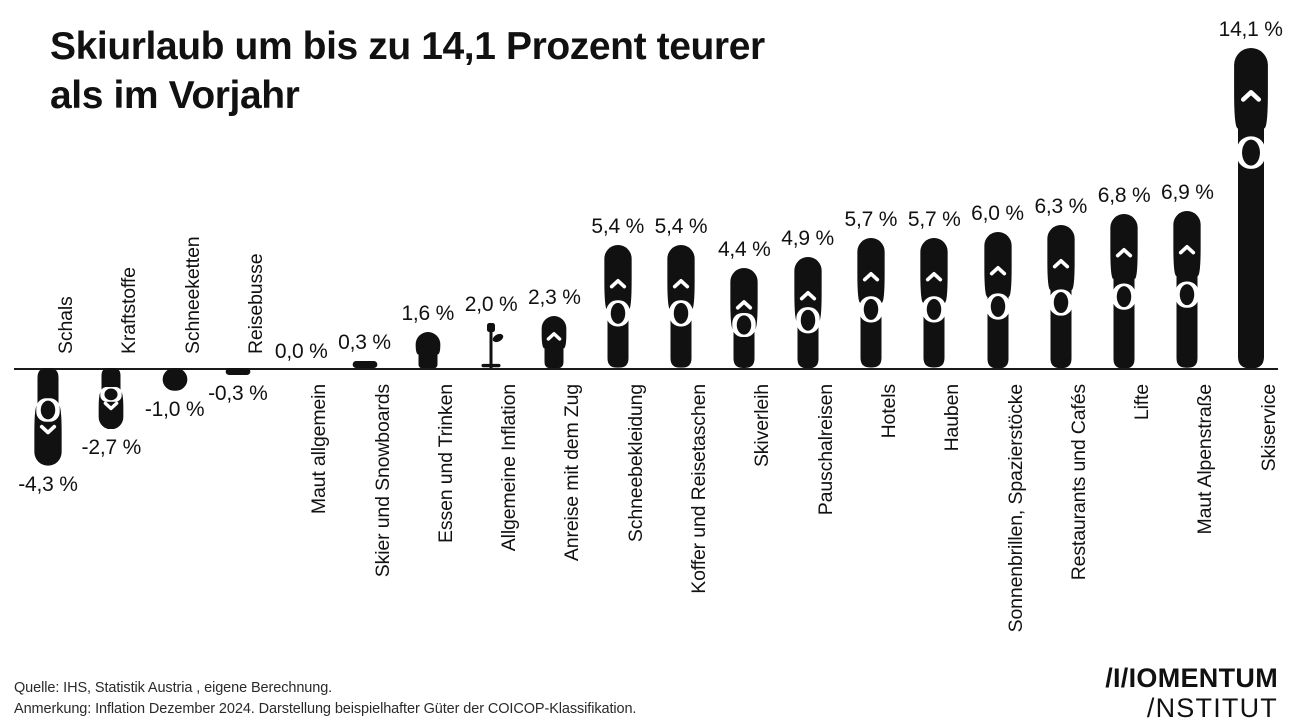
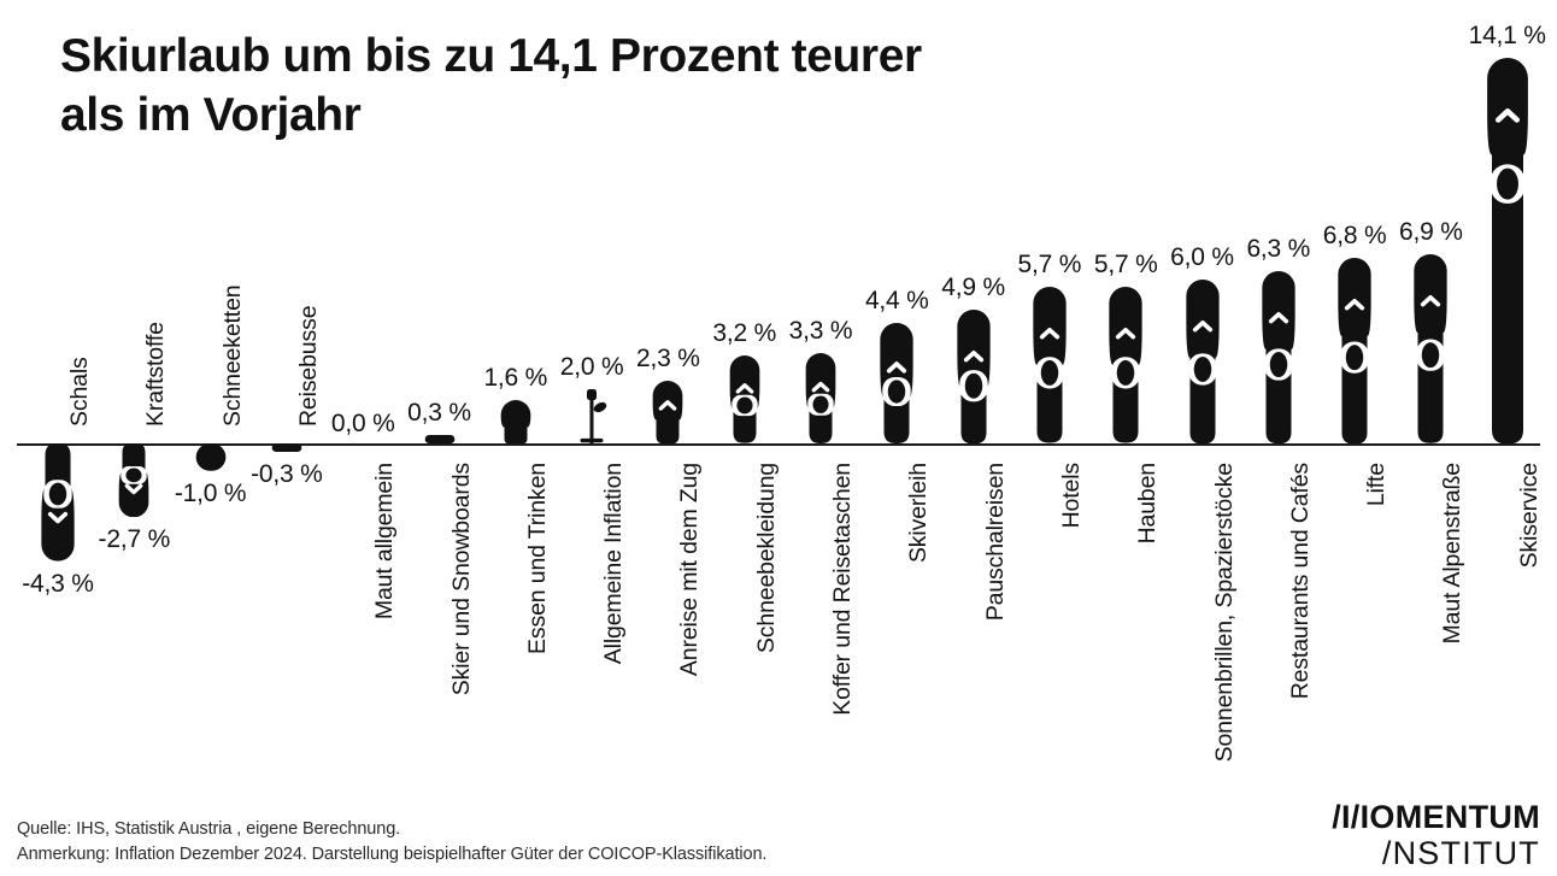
Schneebekleidung: 5,4 -> 3,2
Koffer und Reisetaschen: 5,4 -> 3,3
